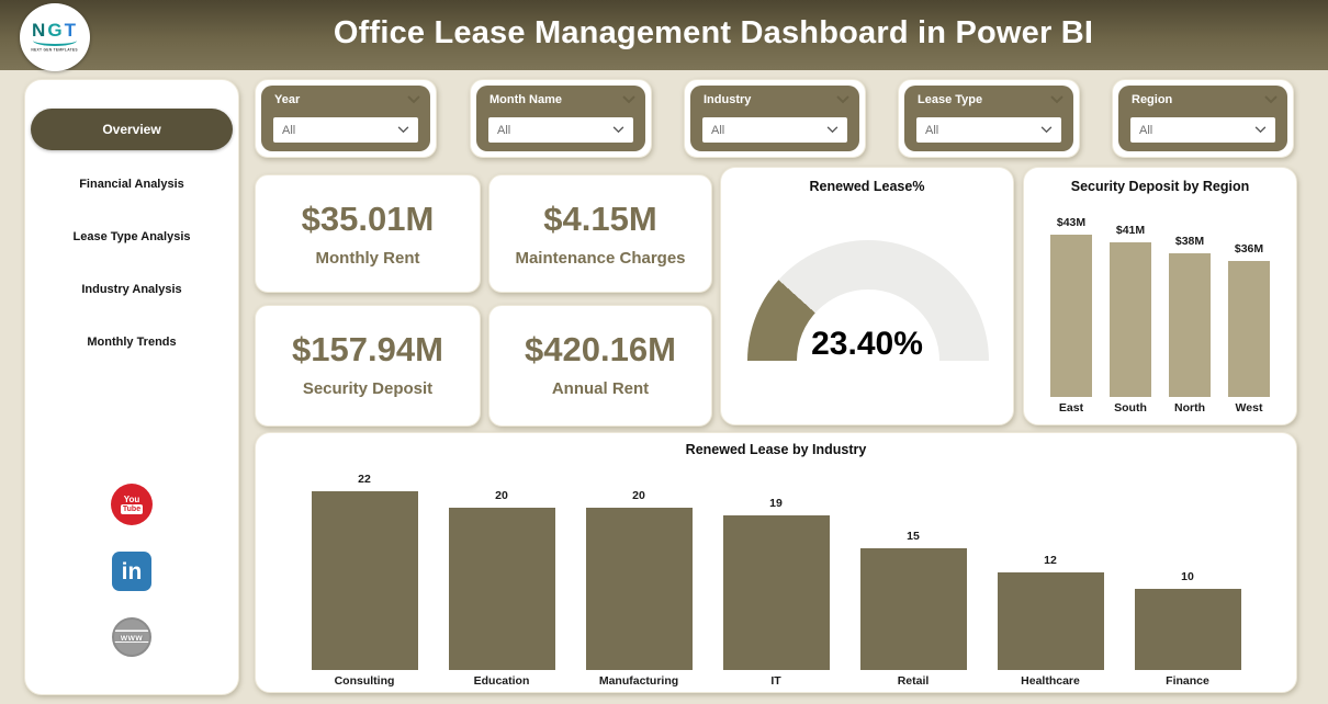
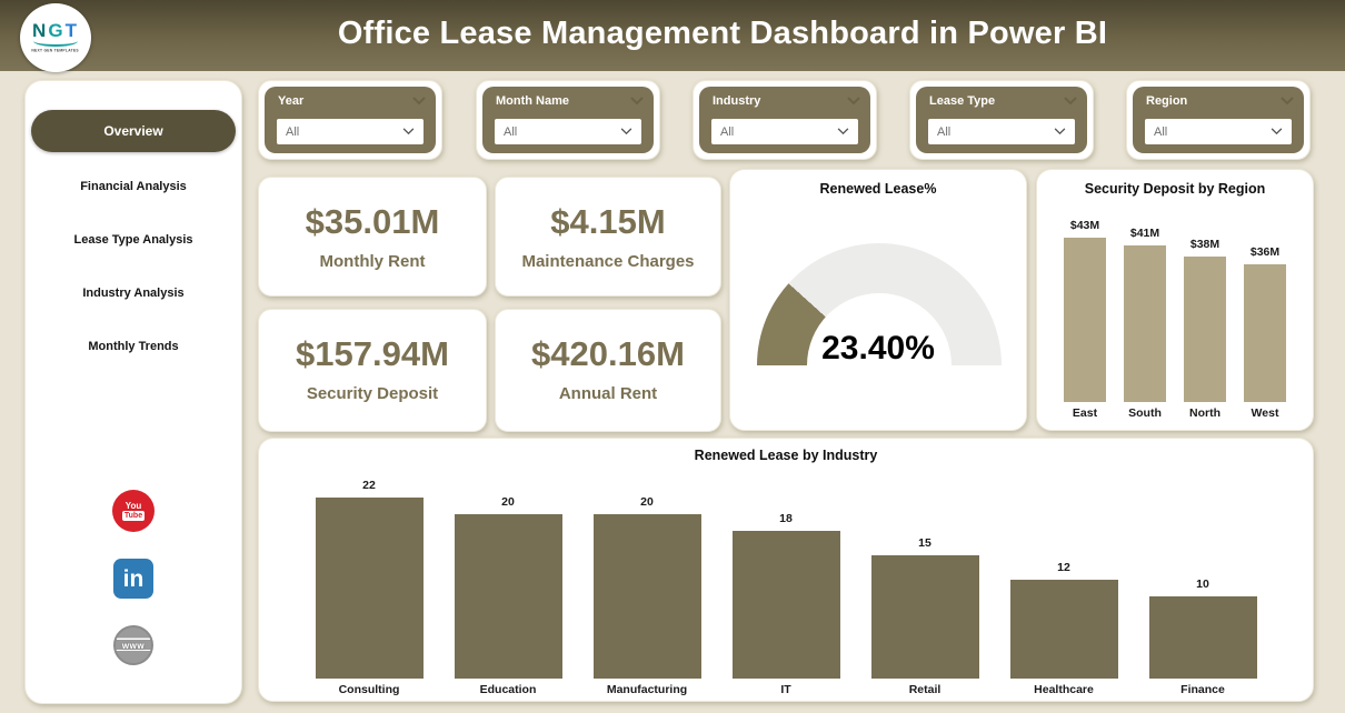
Renewed Lease by Industry/IT: 19 -> 18
